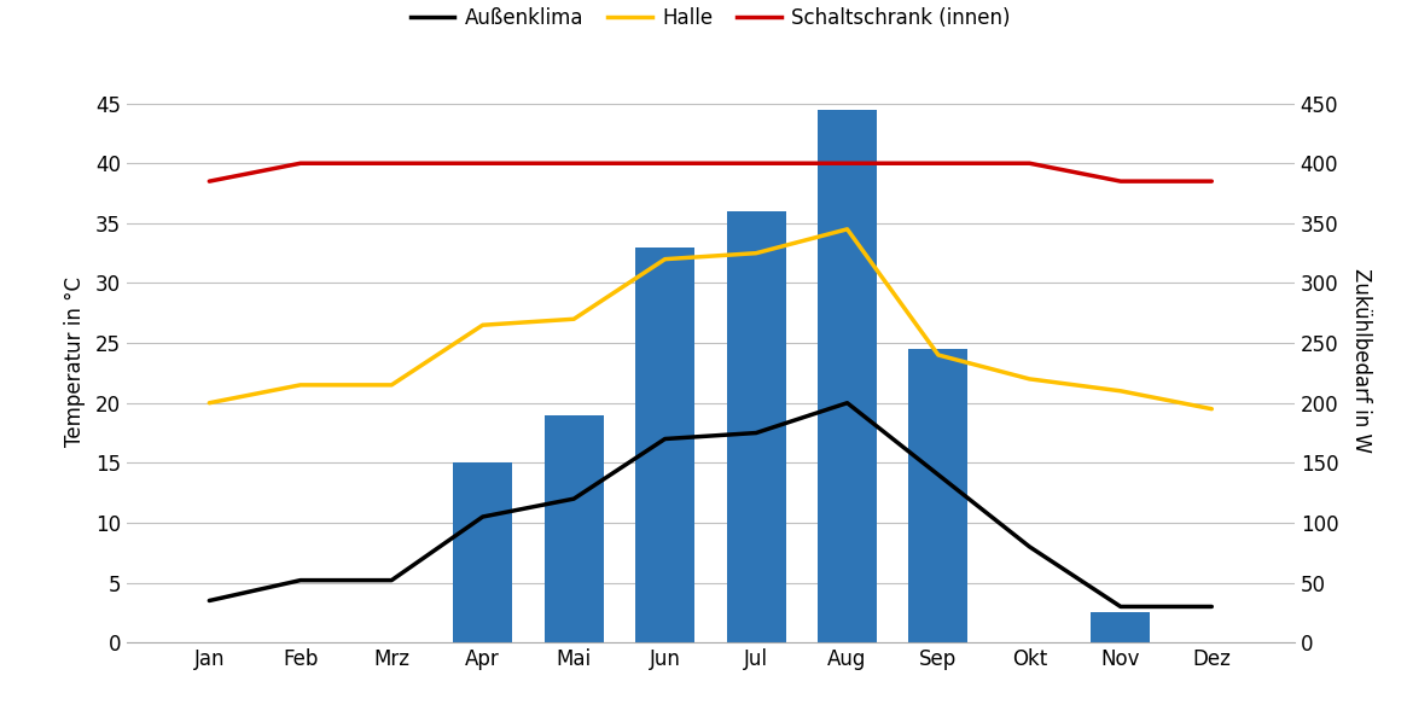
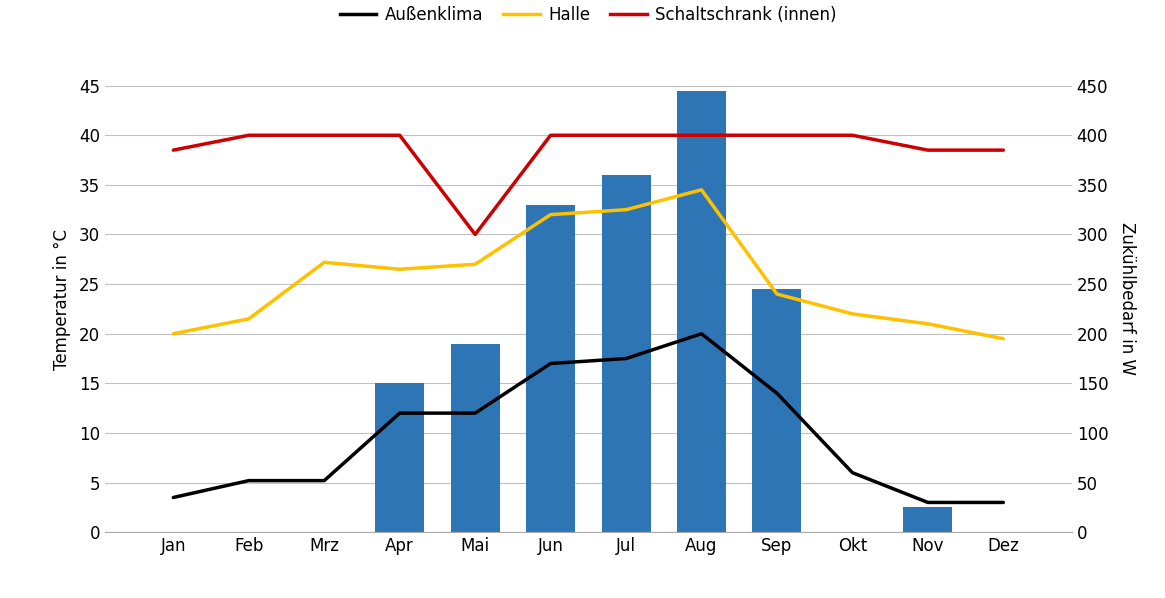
Halle/Mrz: 21.5 -> 27.2
Außenklima/Apr: 10.5 -> 12.0
Schaltschrank (innen)/Mai: 40.0 -> 30.0
Außenklima/Okt: 8.0 -> 6.0
